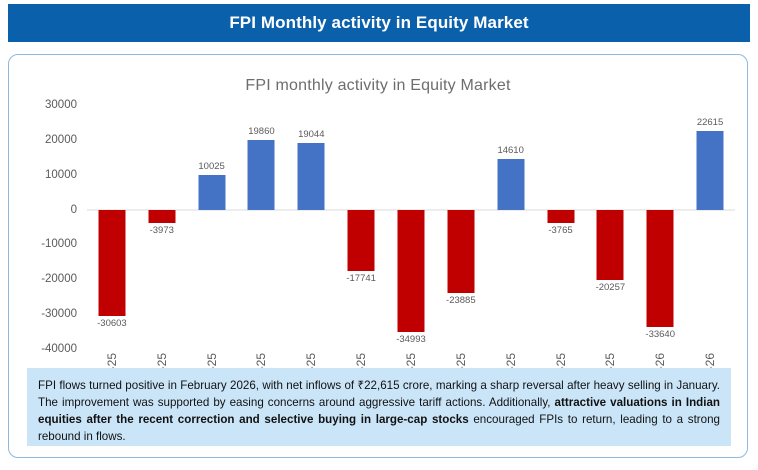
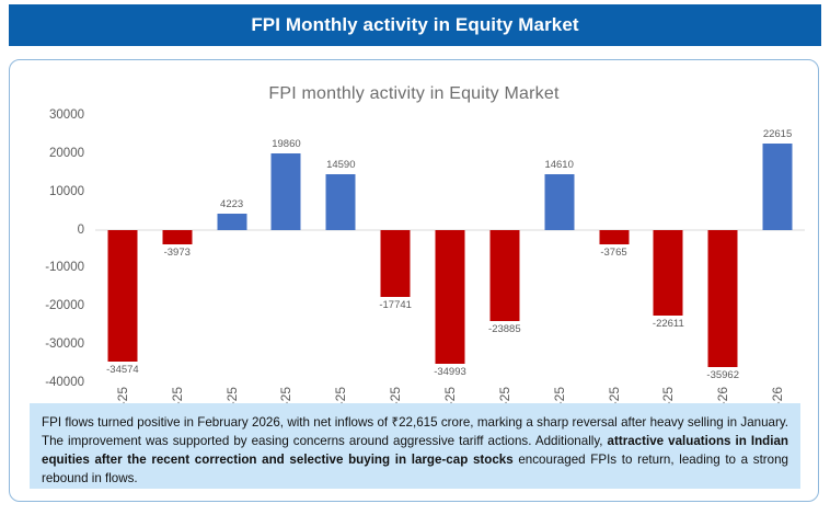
Feb-25: -30603 -> -34574
Apr-25: 10025 -> 4223
Jun-25: 19044 -> 14590
Dec-25: -20257 -> -22611
Jan-26: -33640 -> -35962
